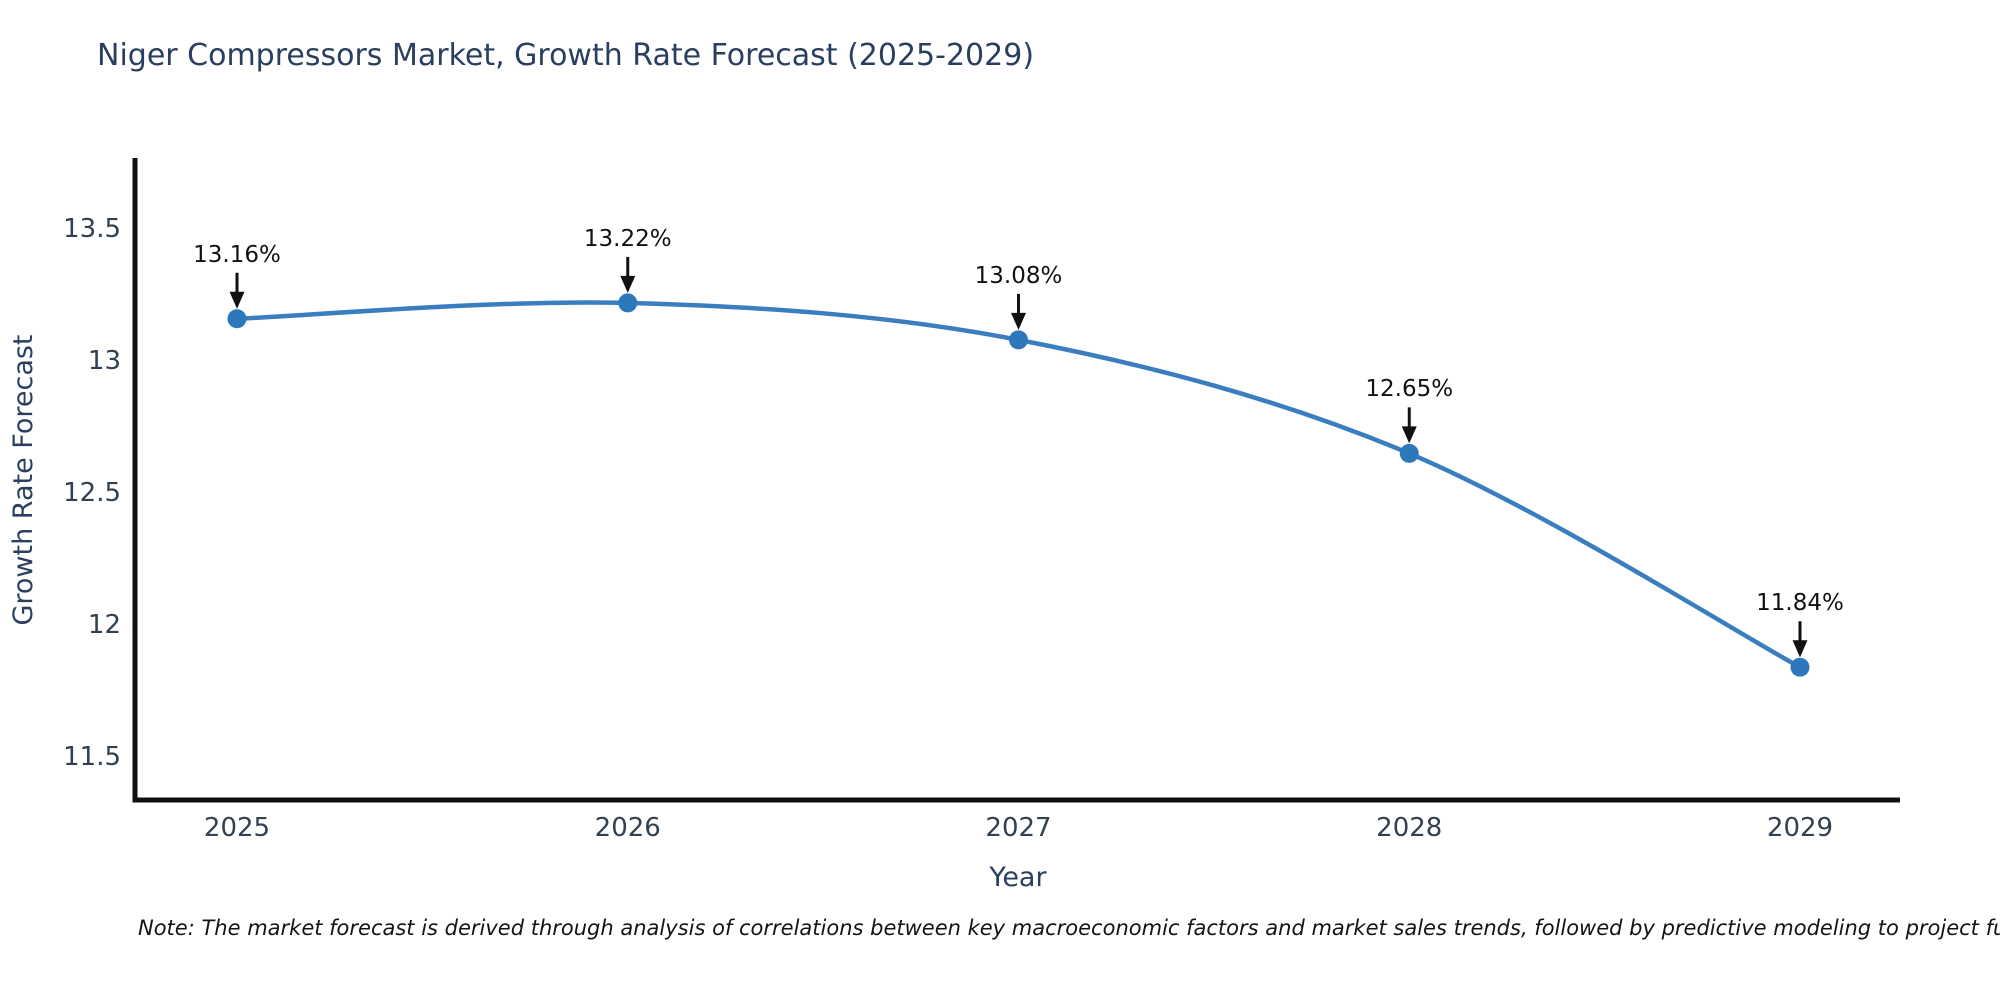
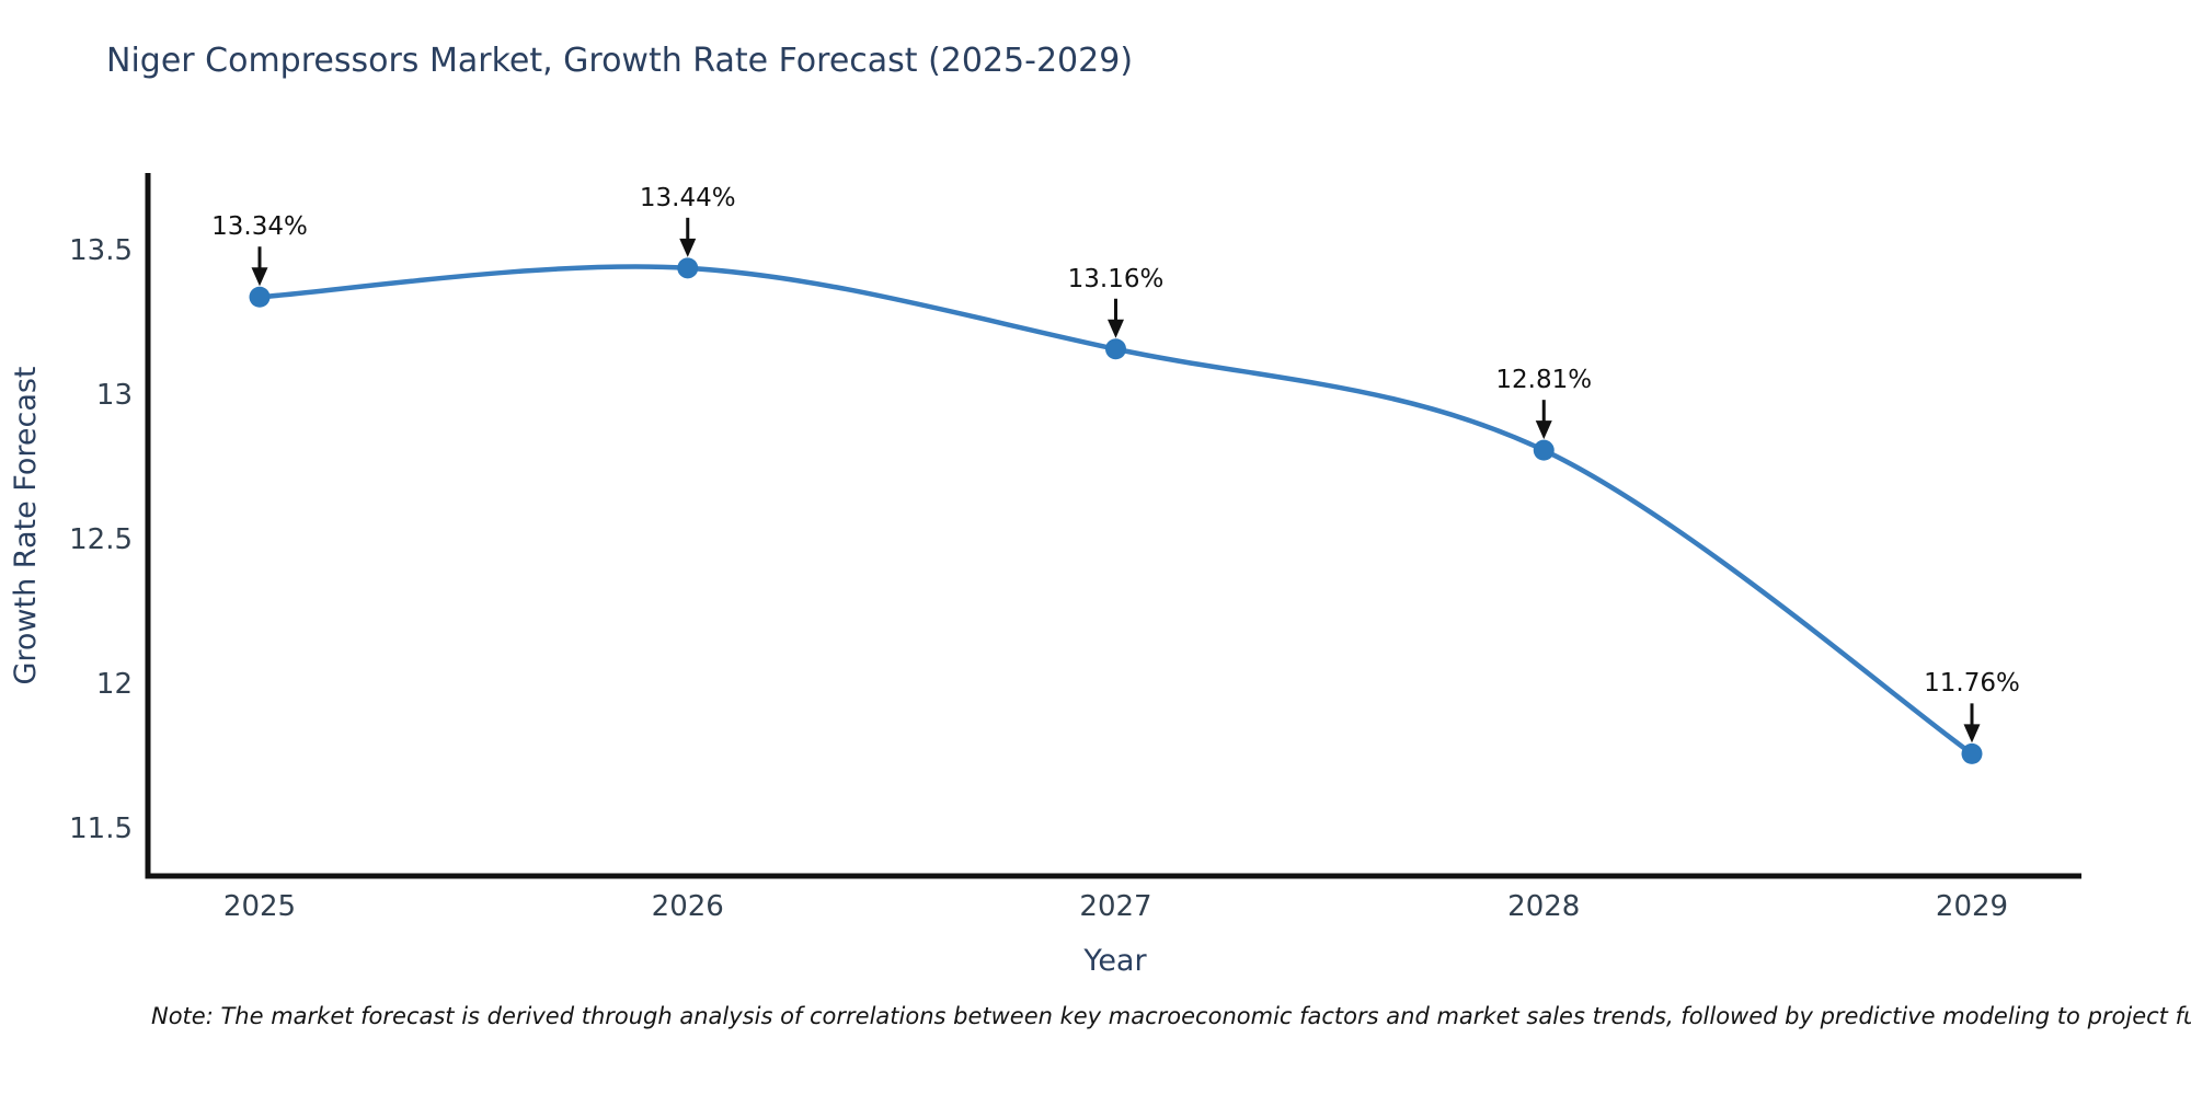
2025: 13.16% -> 13.34%
2026: 13.22% -> 13.44%
2027: 13.08% -> 13.16%
2028: 12.65% -> 12.81%
2029: 11.84% -> 11.76%
